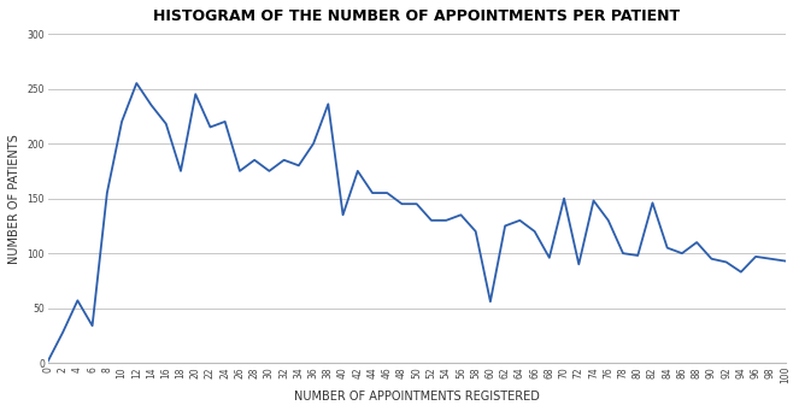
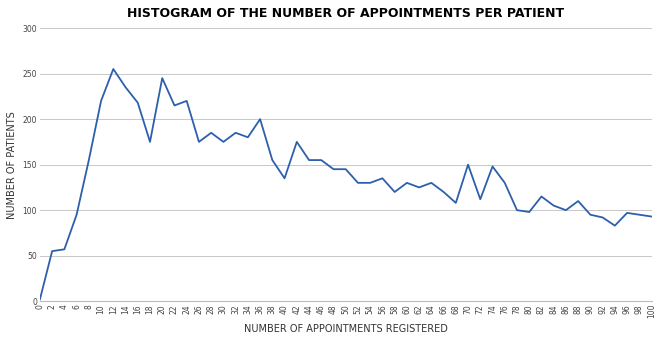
2: 28 -> 55
6: 34 -> 95
38: 236 -> 155
60: 56 -> 130
68: 96 -> 108
72: 90 -> 112
82: 146 -> 115
